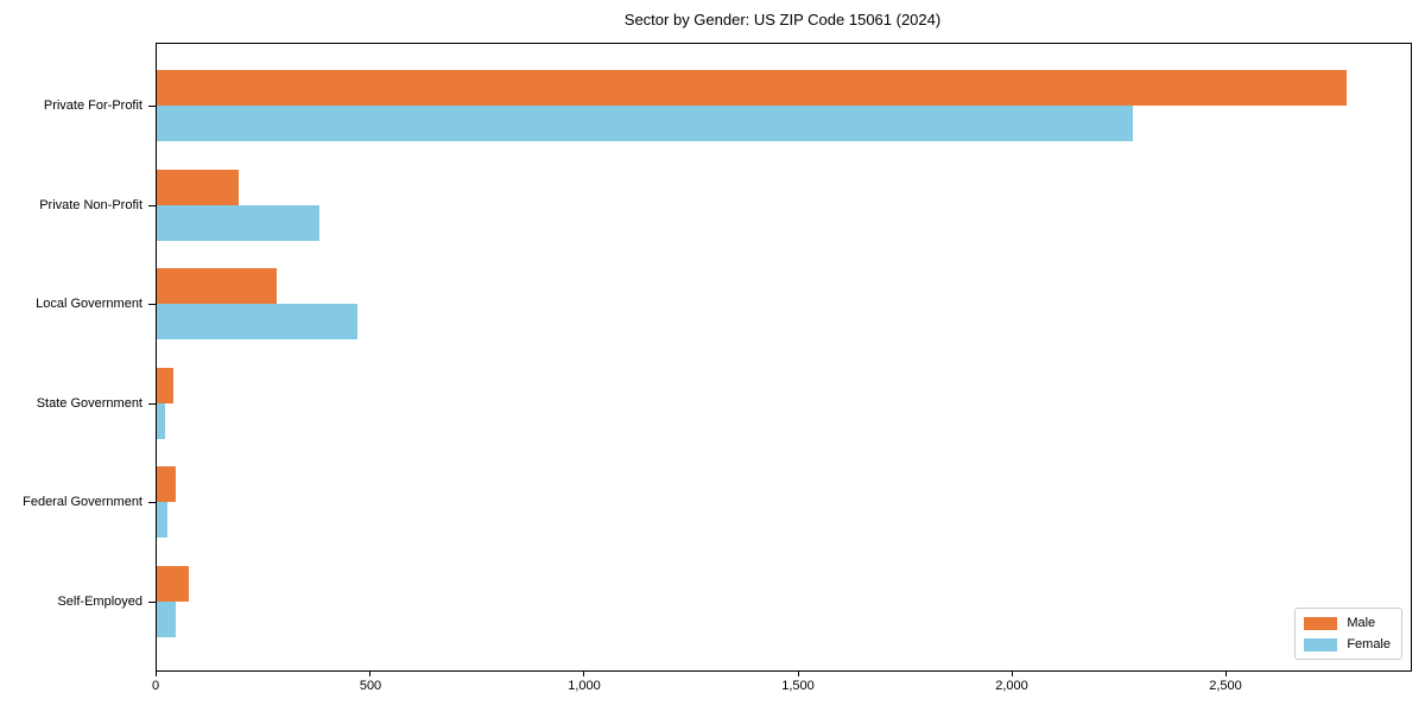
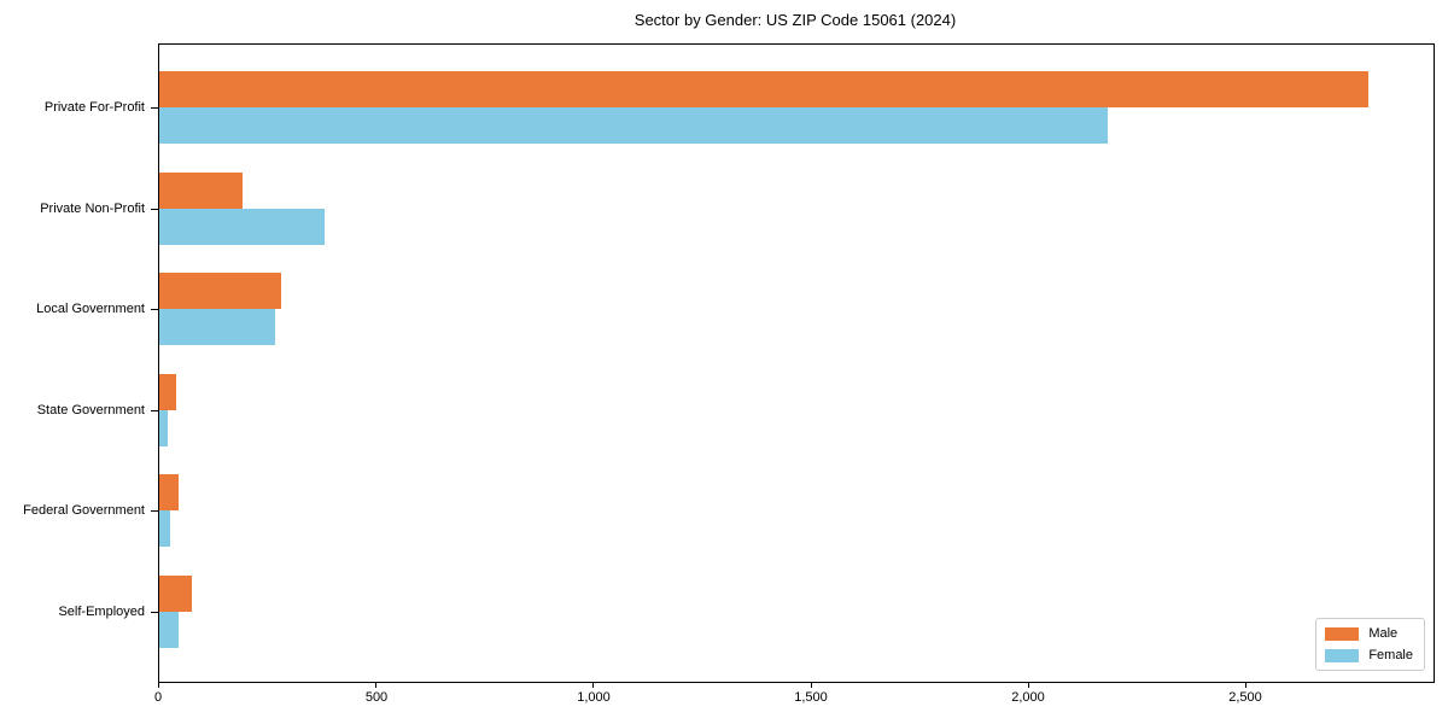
Female/Private For-Profit: 2280 -> 2180
Female/Local Government: 470 -> 260
